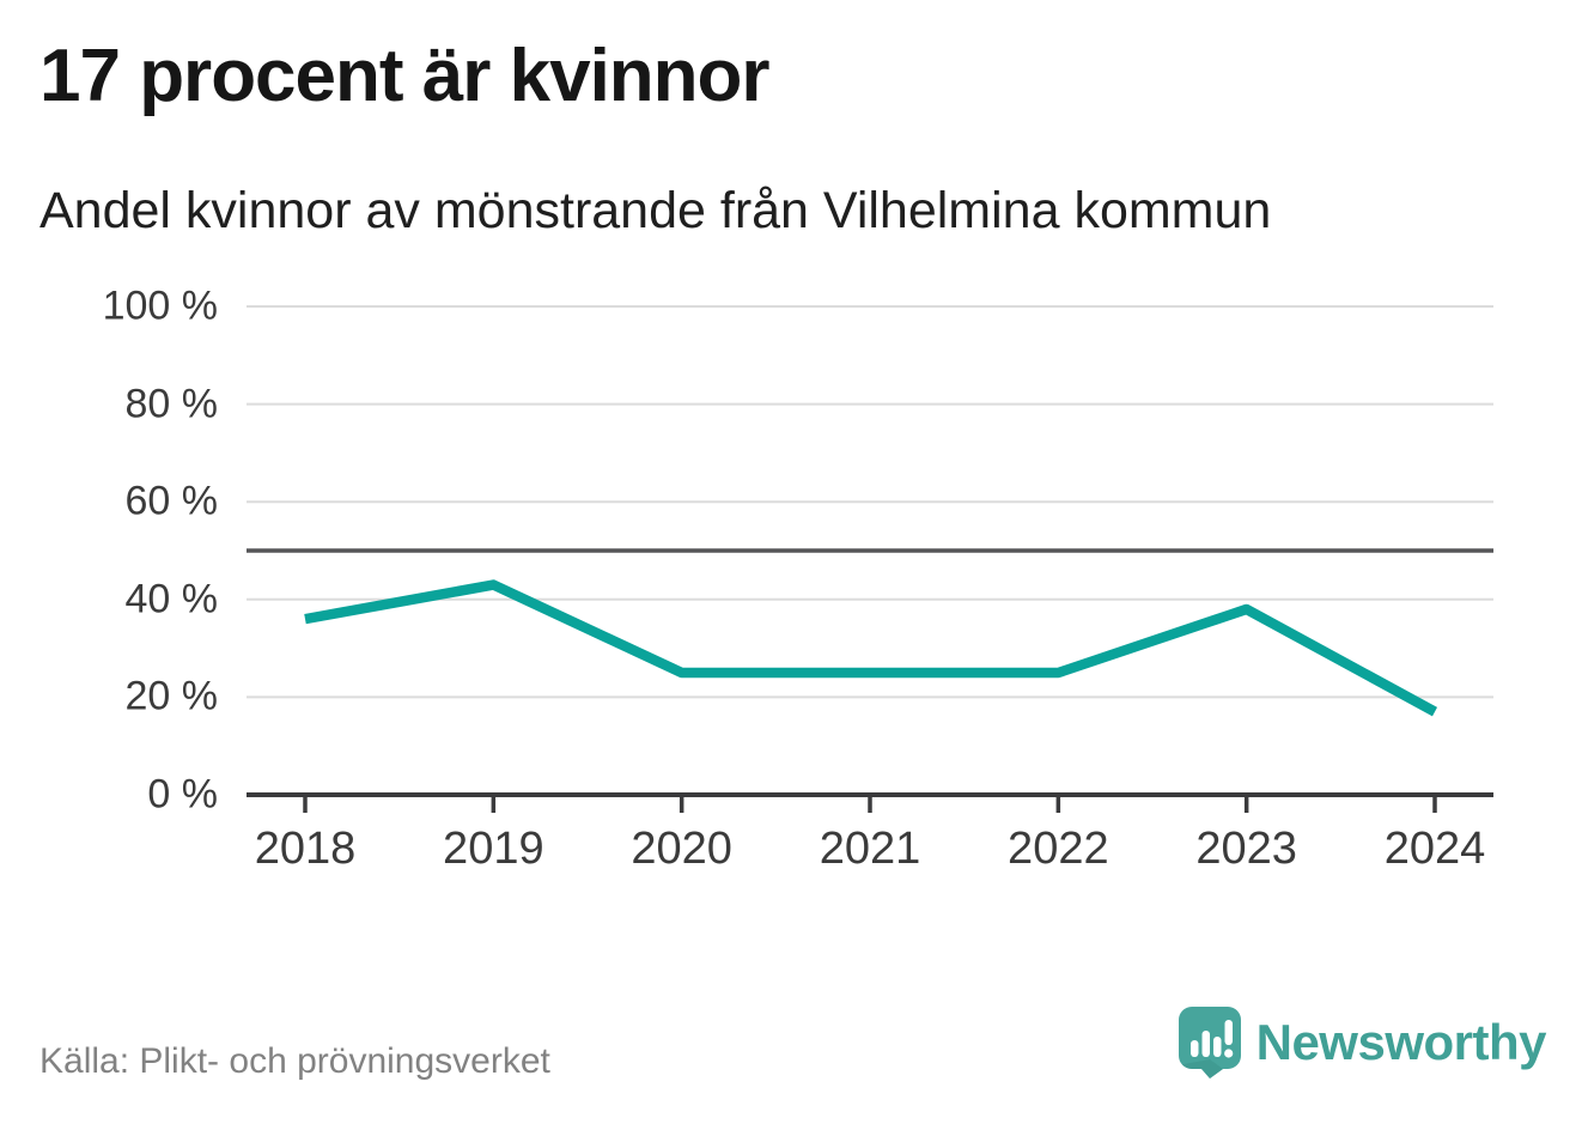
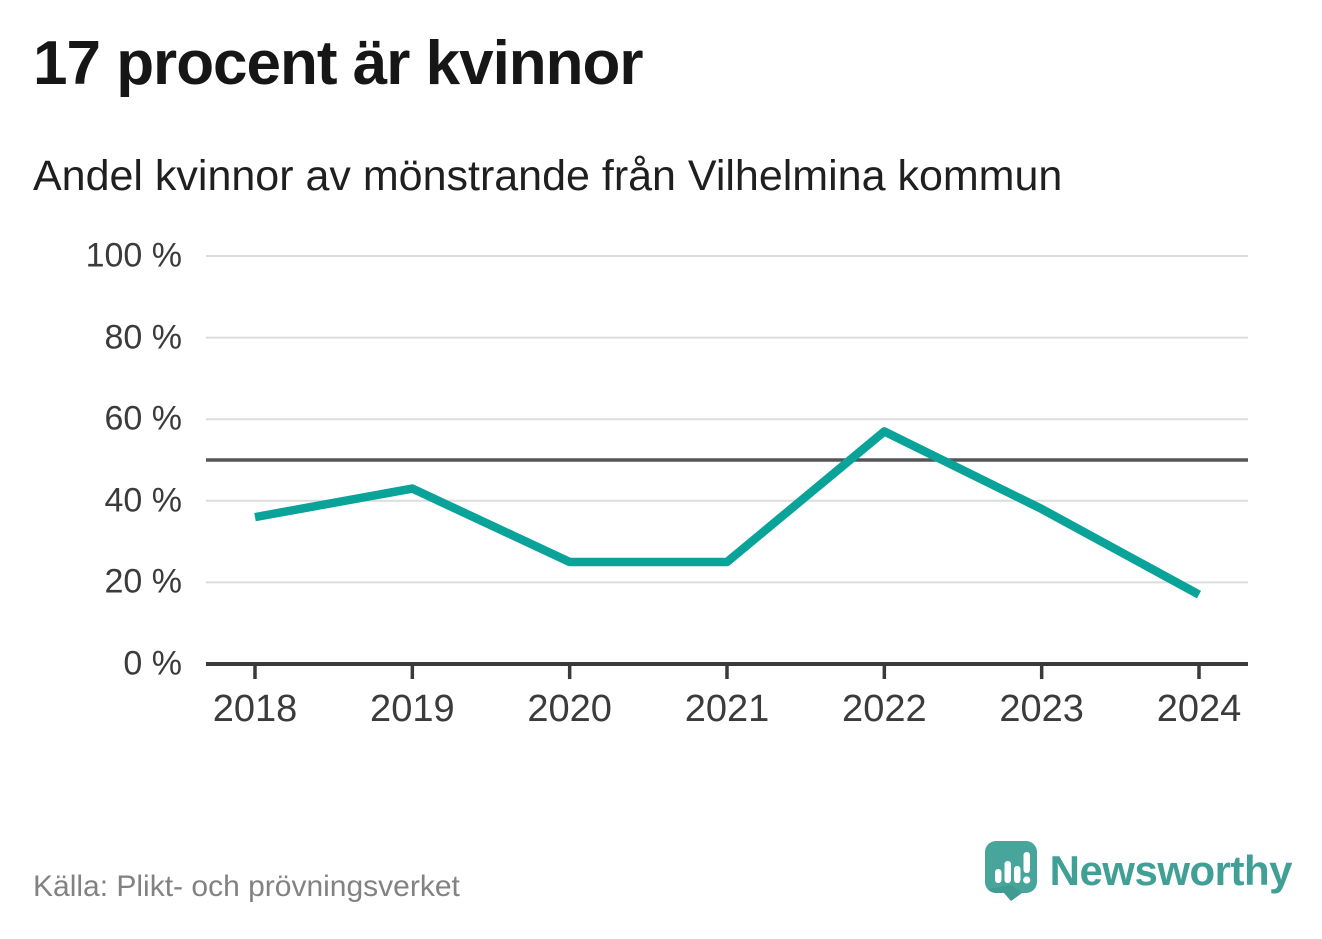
2022: 25% -> 57%
